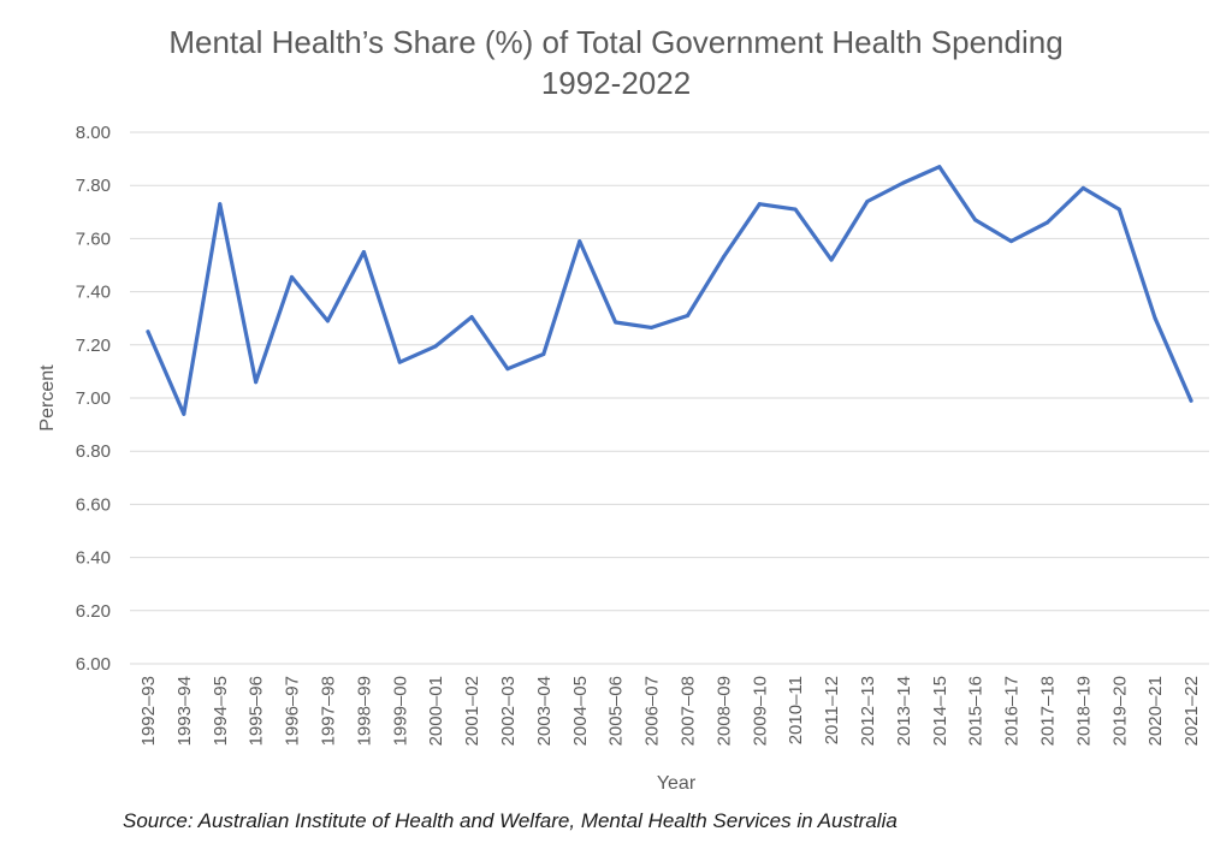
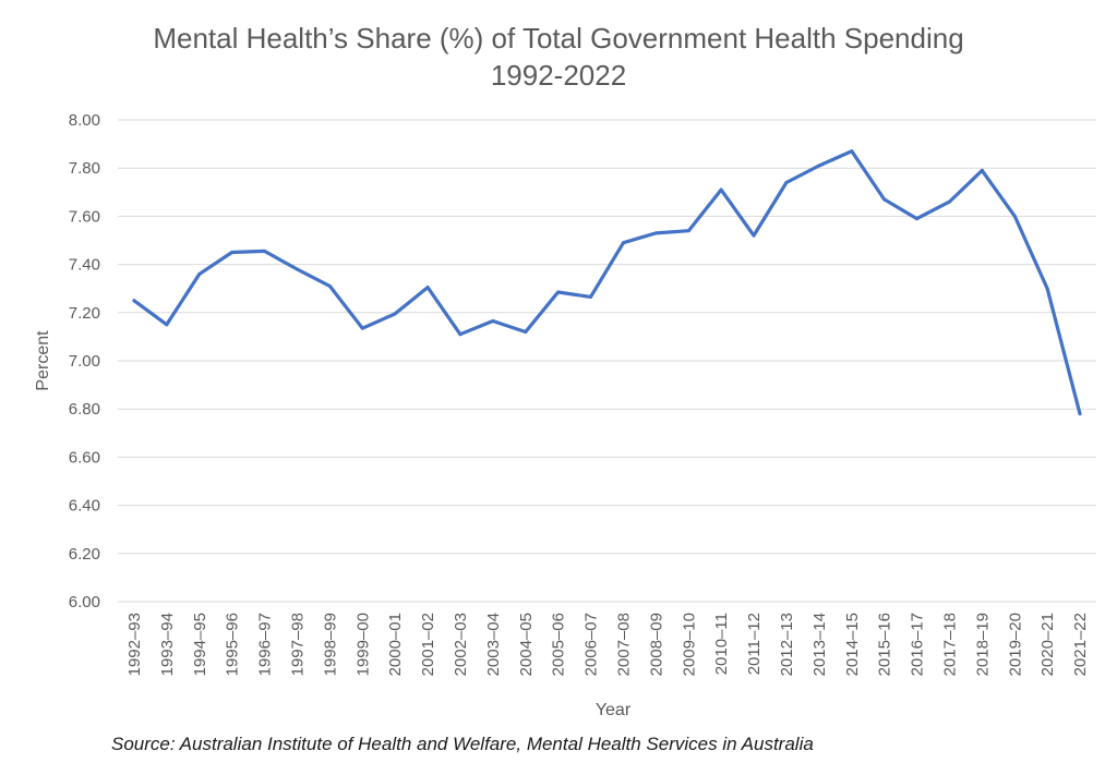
1993–94: 6.94 -> 7.15
1994–95: 7.73 -> 7.36
1995–96: 7.06 -> 7.45
1997–98: 7.29 -> 7.38
1998–99: 7.55 -> 7.31
2004–05: 7.59 -> 7.12
2007–08: 7.31 -> 7.49
2009–10: 7.73 -> 7.54
2019–20: 7.71 -> 7.60
2021–22: 6.99 -> 6.78
